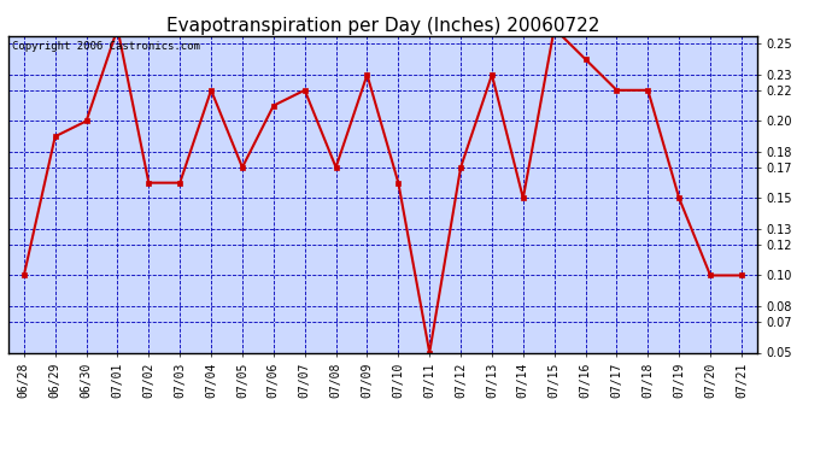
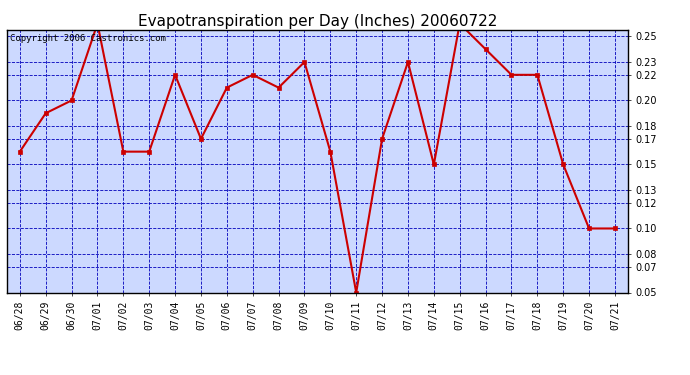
06/28: 0.10 -> 0.16
07/08: 0.17 -> 0.21
